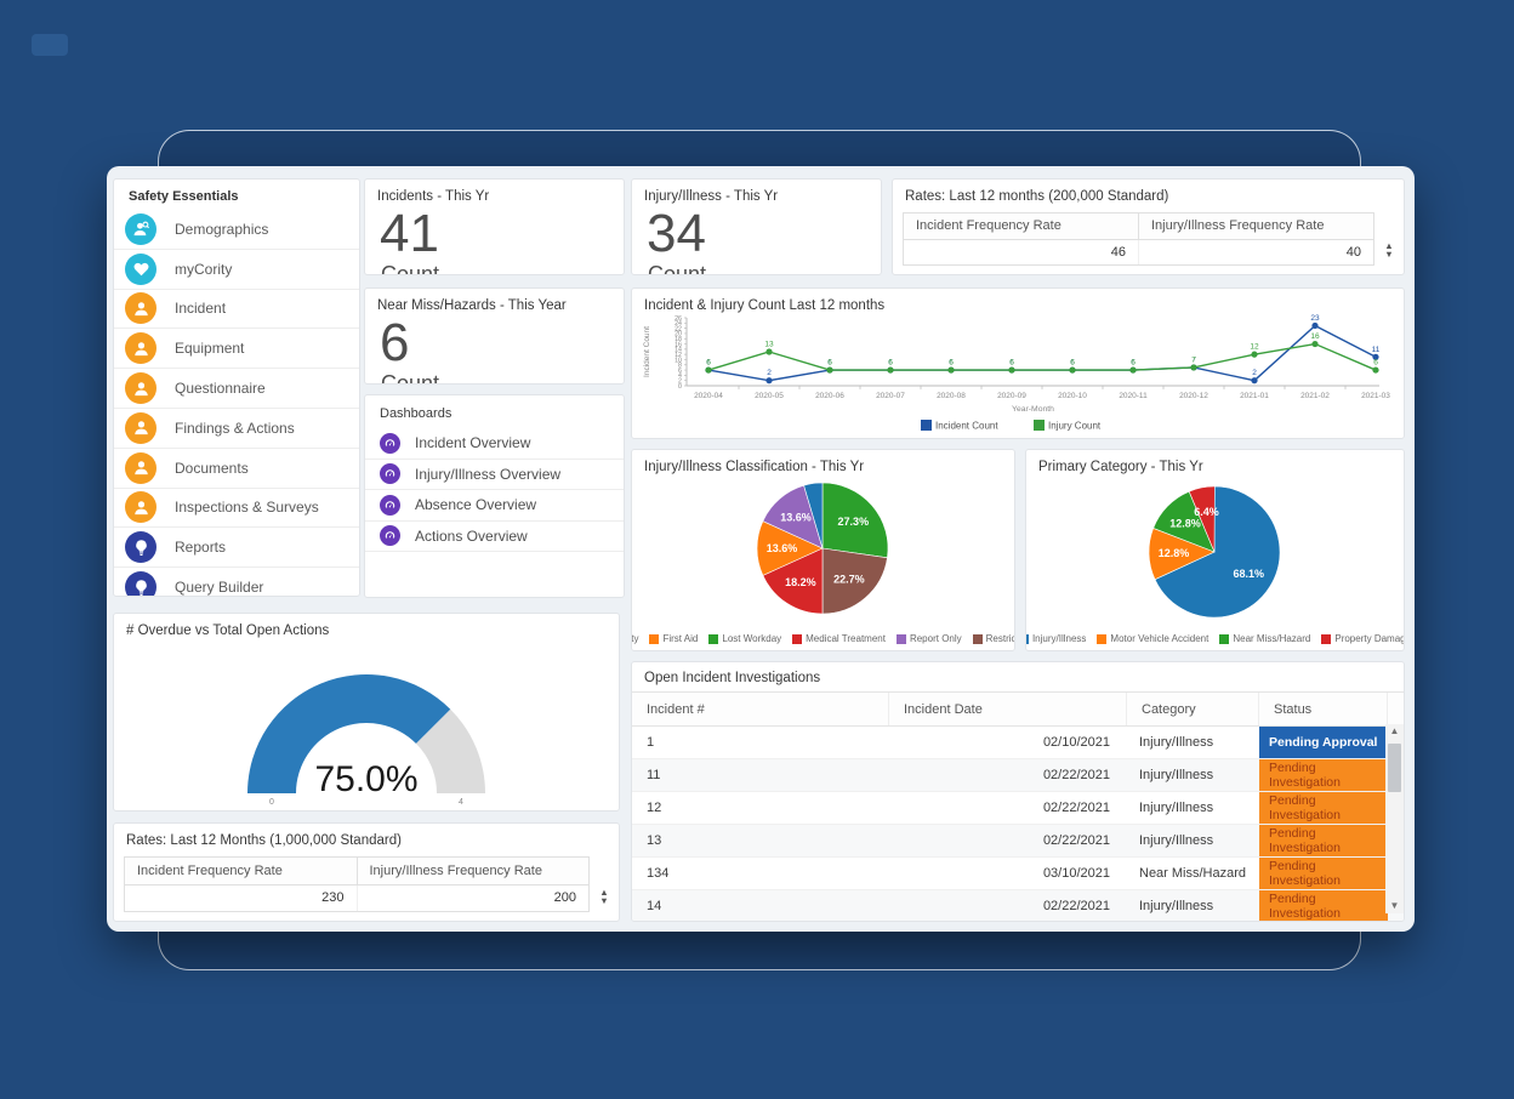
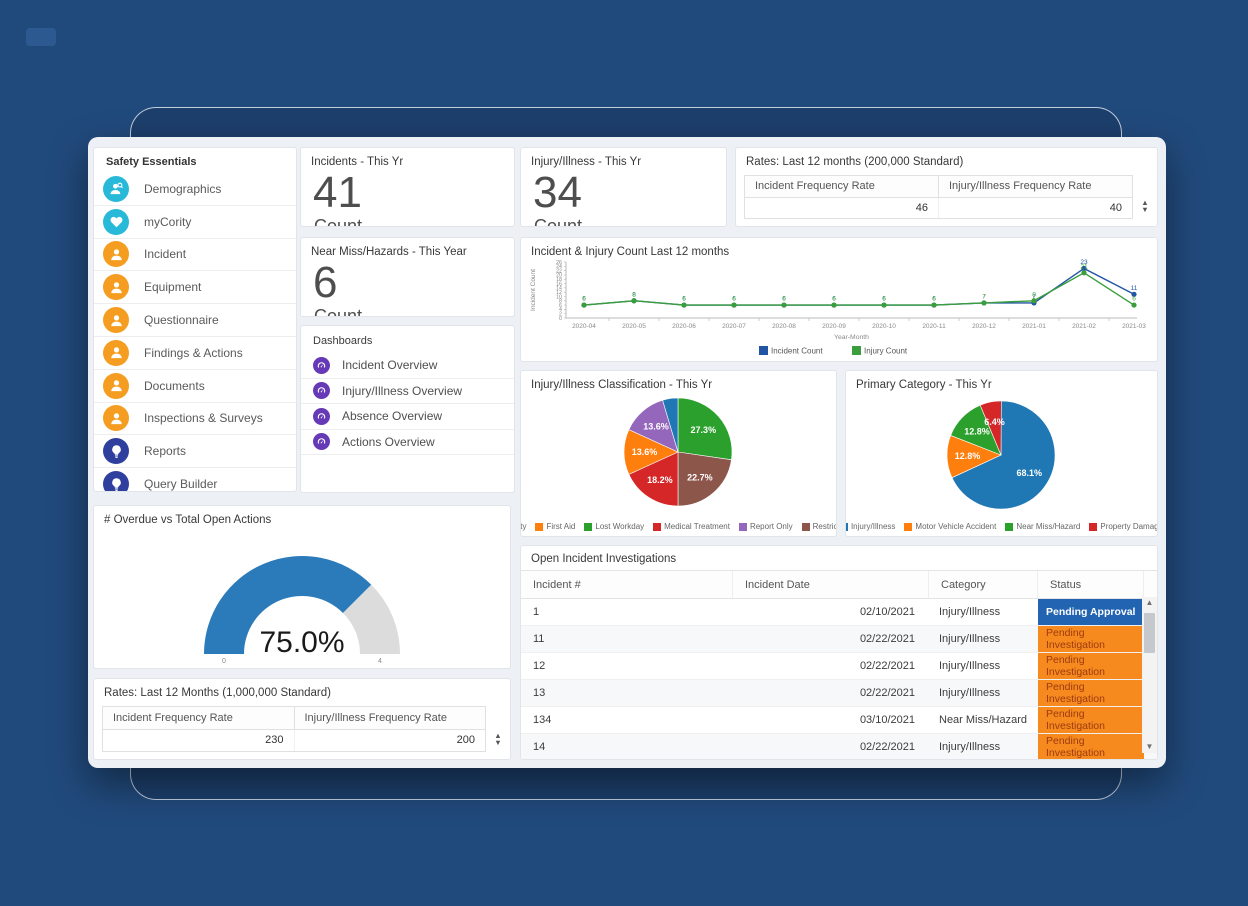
Incident & Injury Count Last 12 months/Incident Count/2020-05: 2 -> 8
Incident & Injury Count Last 12 months/Injury Count/2020-05: 13 -> 8
Incident & Injury Count Last 12 months/Incident Count/2021-01: 2 -> 7
Incident & Injury Count Last 12 months/Injury Count/2021-01: 12 -> 8
Incident & Injury Count Last 12 months/Injury Count/2021-02: 16 -> 21
